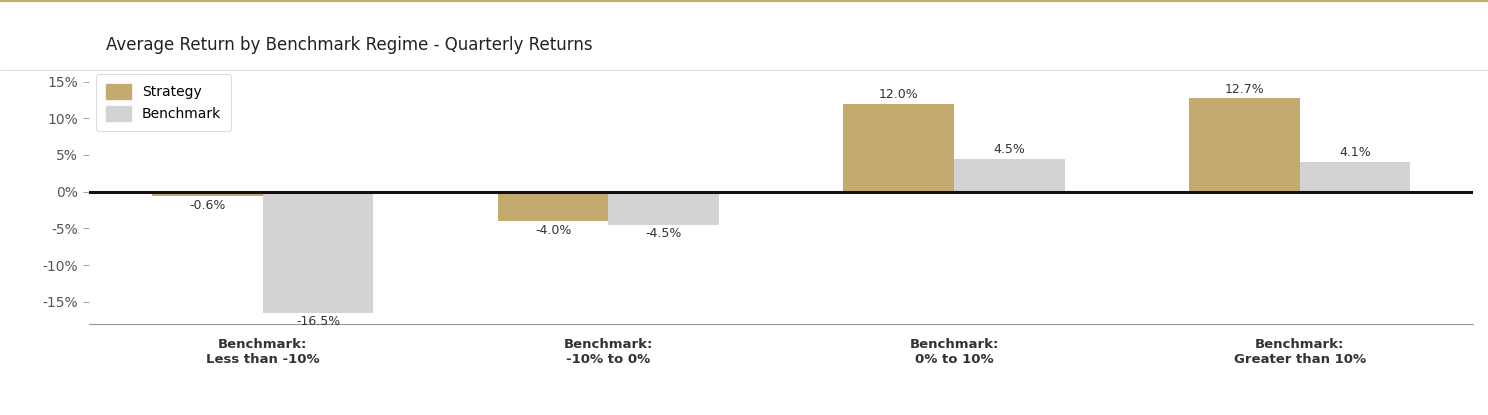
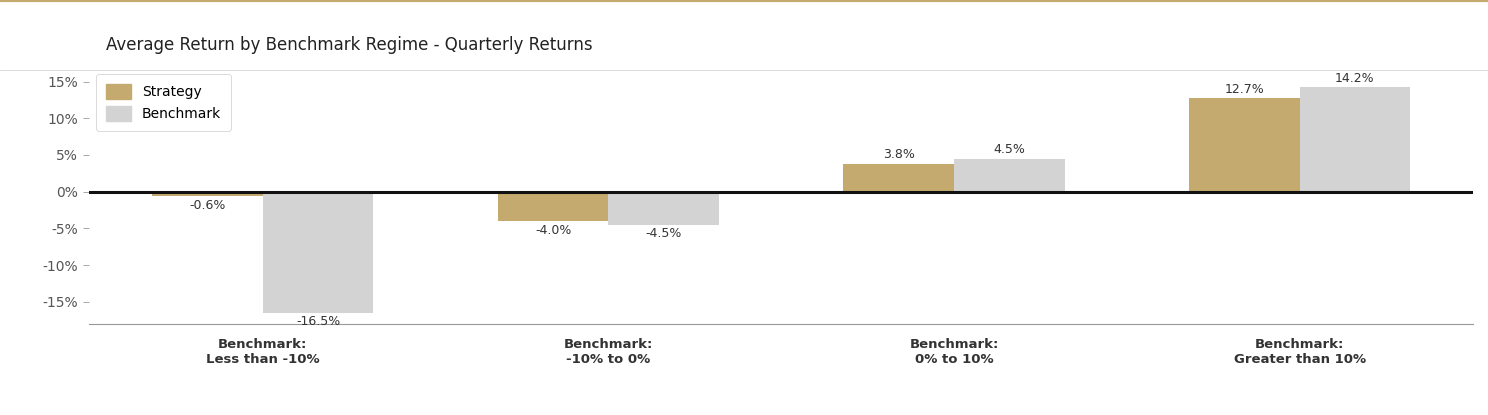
Strategy/Benchmark: 0% to 10%: 12.0% -> 3.8%
Benchmark/Benchmark: Greater than 10%: 4.1% -> 14.2%
